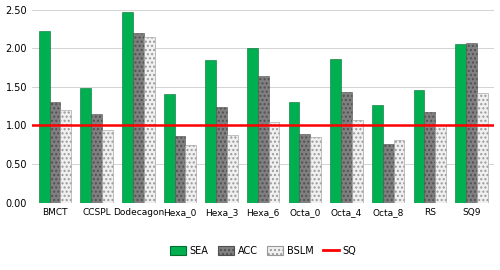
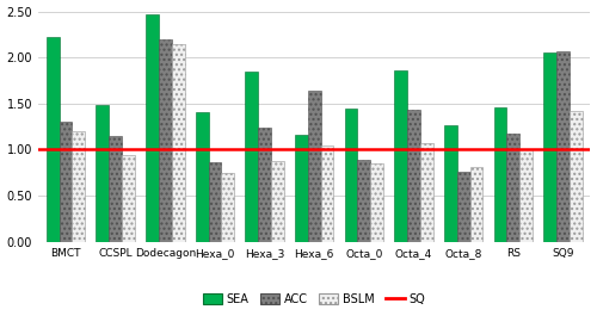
SEA/Hexa_6: 2.00 -> 1.16
SEA/Octa_0: 1.31 -> 1.44
